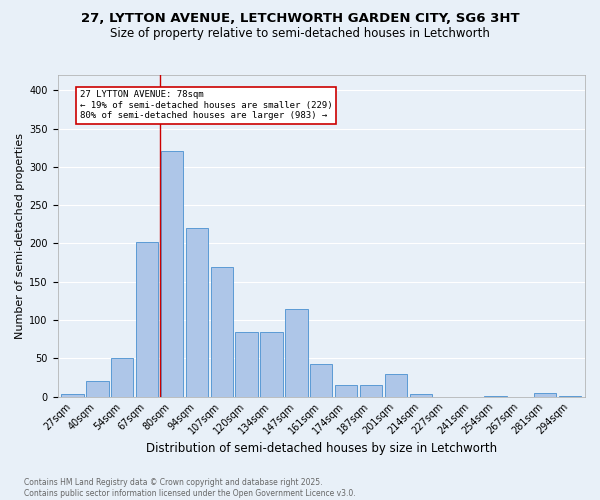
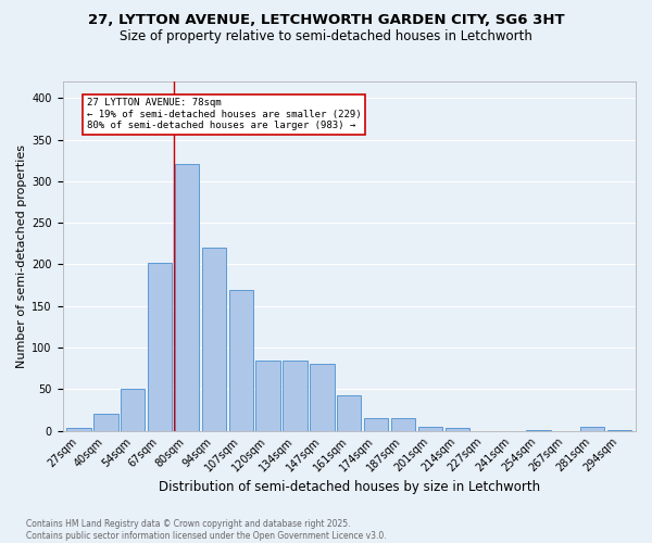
147sqm: 114 -> 81
201sqm: 30 -> 5
